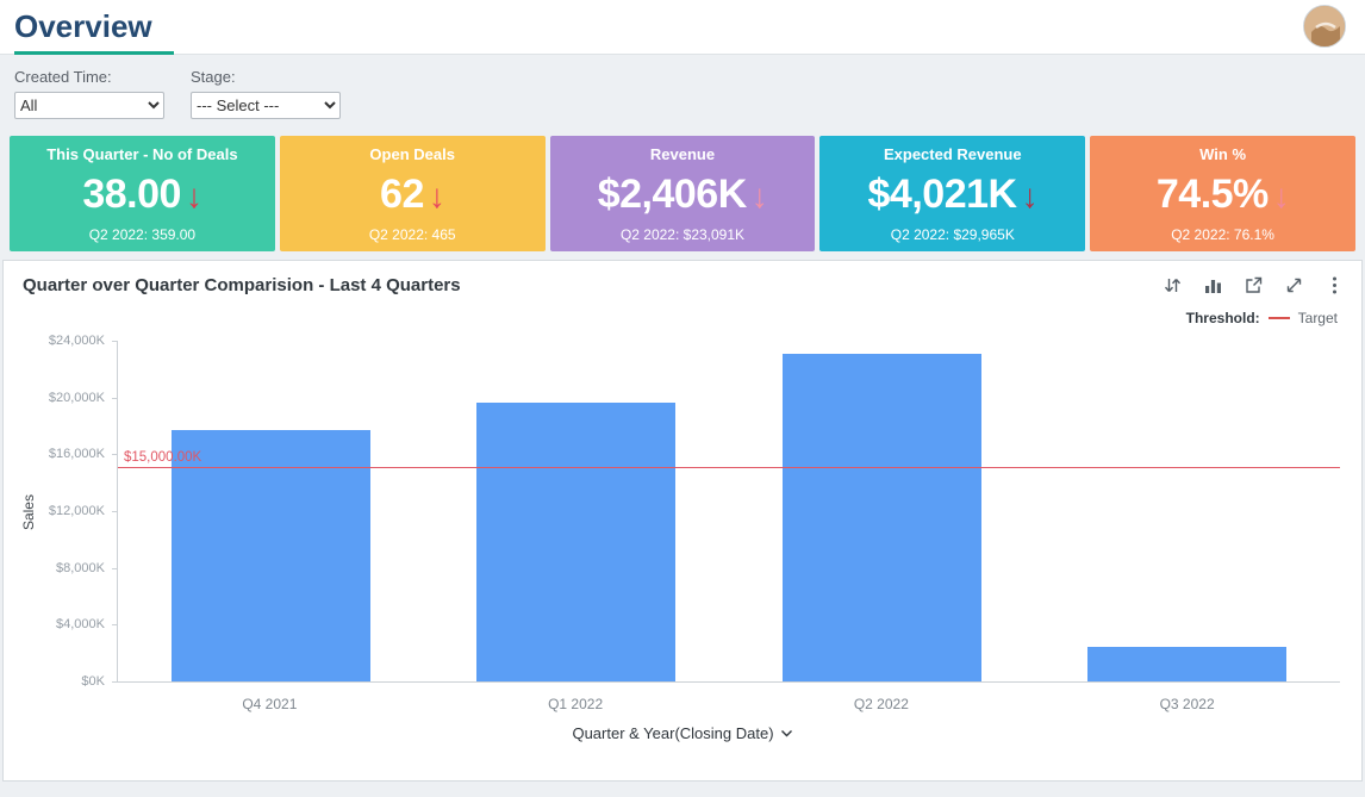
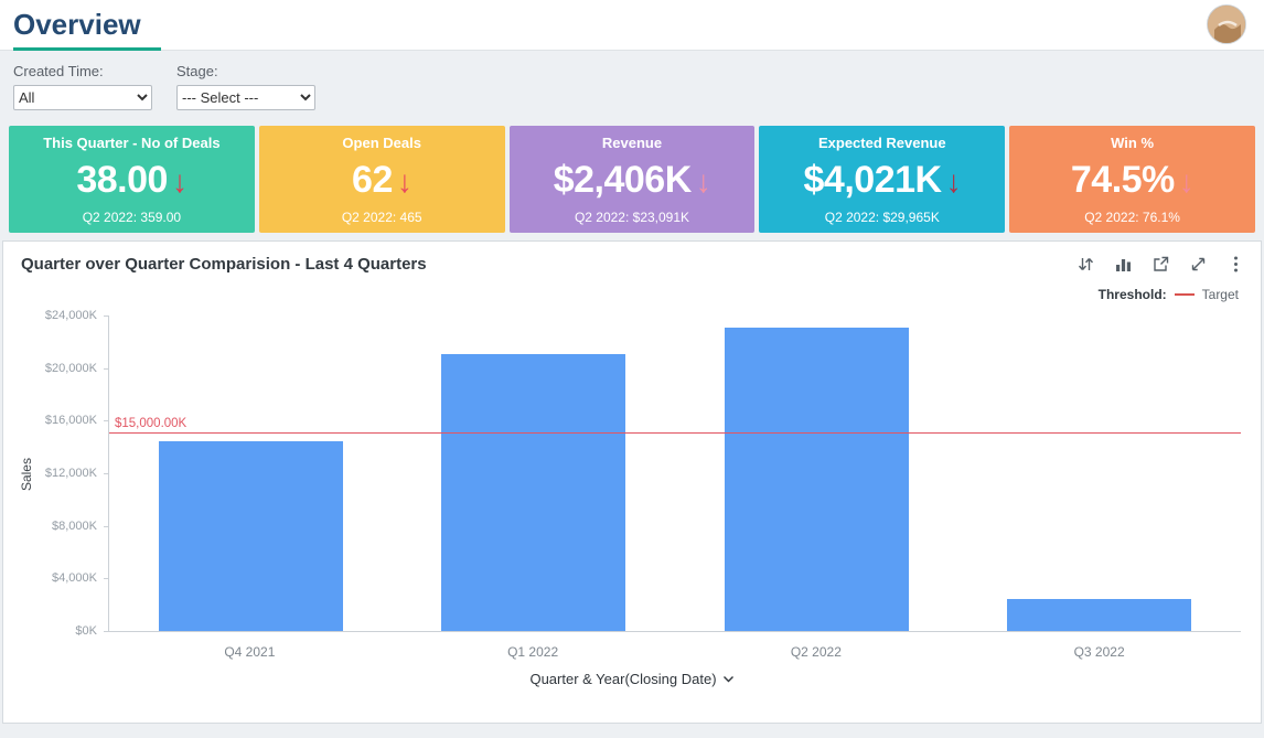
Q4 2021: $17700K -> $14400K
Q1 2022: $19600K -> $21100K
